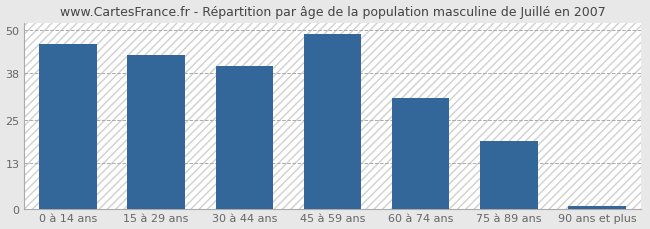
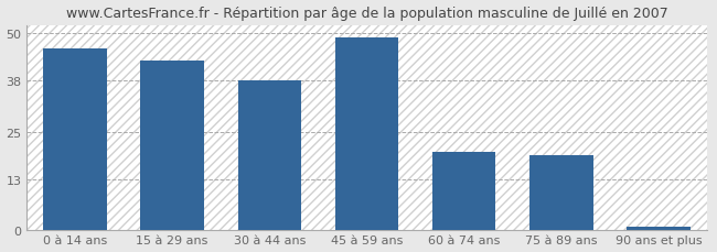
30 à 44 ans: 40 -> 38
60 à 74 ans: 31 -> 20
